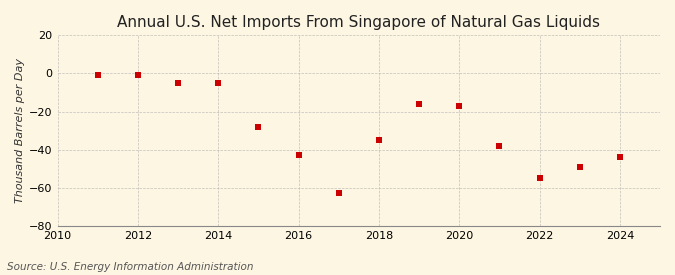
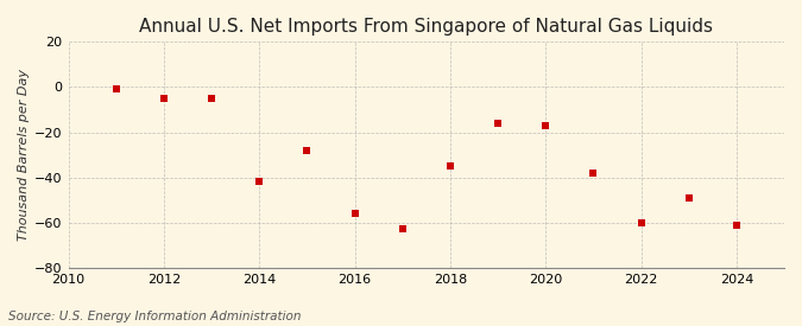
2012: -1 -> -5
2014: -5 -> -42
2016: -43 -> -56
2022: -55 -> -60
2024: -44 -> -61
